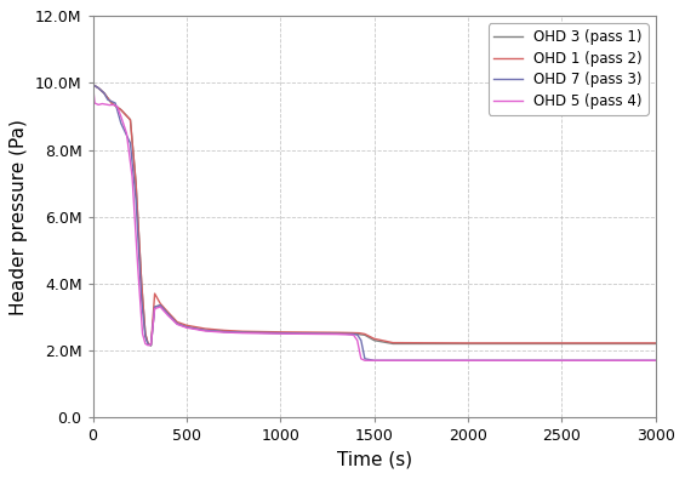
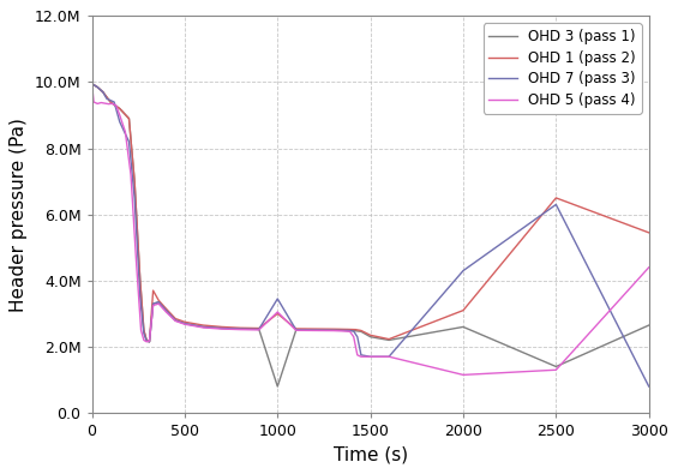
OHD 3 (pass 1)/1000: 2.52M -> 0.80M
OHD 1 (pass 2)/1000: 2.55M -> 3.00M
OHD 7 (pass 3)/1000: 2.52M -> 3.45M
OHD 5 (pass 4)/1000: 2.50M -> 3.05M
OHD 3 (pass 1)/2000: 2.20M -> 2.60M
OHD 1 (pass 2)/2000: 2.22M -> 3.10M
OHD 7 (pass 3)/2000: 1.70M -> 4.30M
OHD 5 (pass 4)/2000: 1.70M -> 1.15M
OHD 3 (pass 1)/2500: 2.20M -> 1.40M
OHD 1 (pass 2)/2500: 2.22M -> 6.50M
OHD 7 (pass 3)/2500: 1.70M -> 6.30M
OHD 5 (pass 4)/2500: 1.70M -> 1.30M
OHD 3 (pass 1)/3000: 2.20M -> 2.65M
OHD 1 (pass 2)/3000: 2.22M -> 5.45M
OHD 7 (pass 3)/3000: 1.70M -> 0.80M
OHD 5 (pass 4)/3000: 1.70M -> 4.40M
